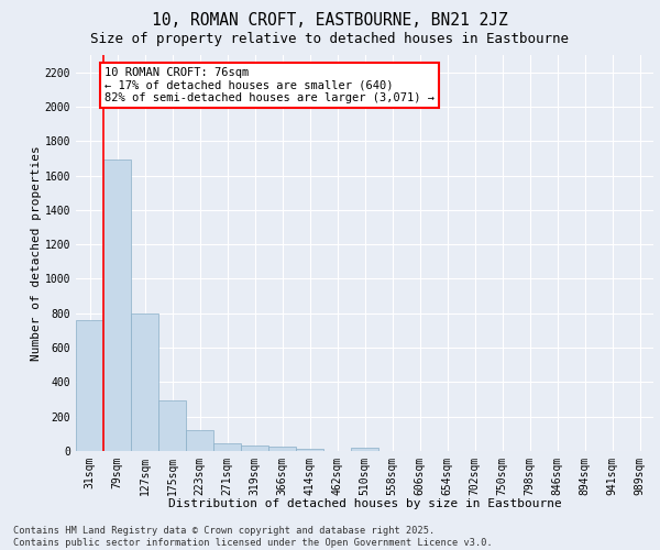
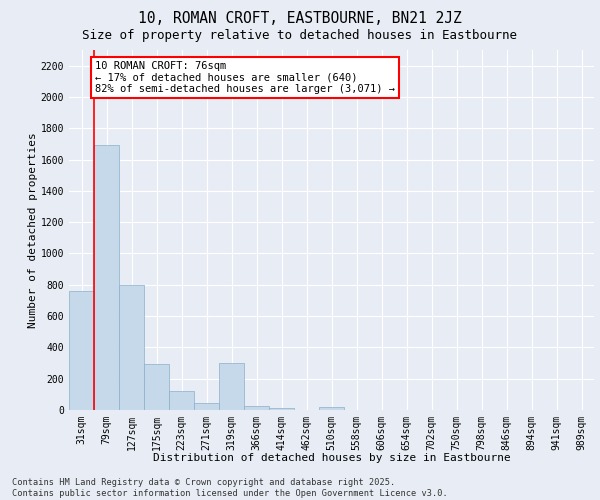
319sqm: 30 -> 300
